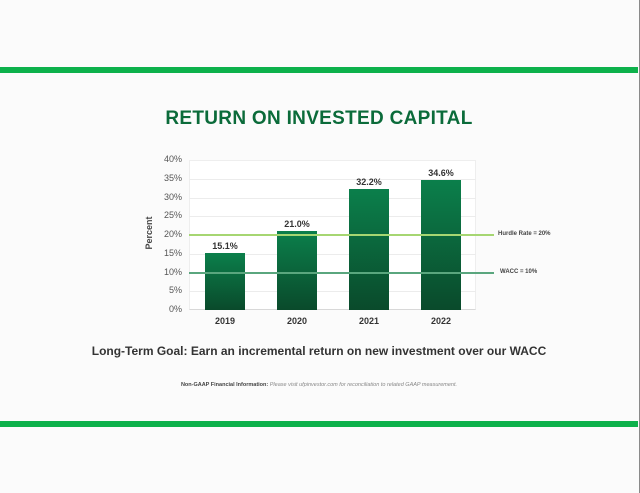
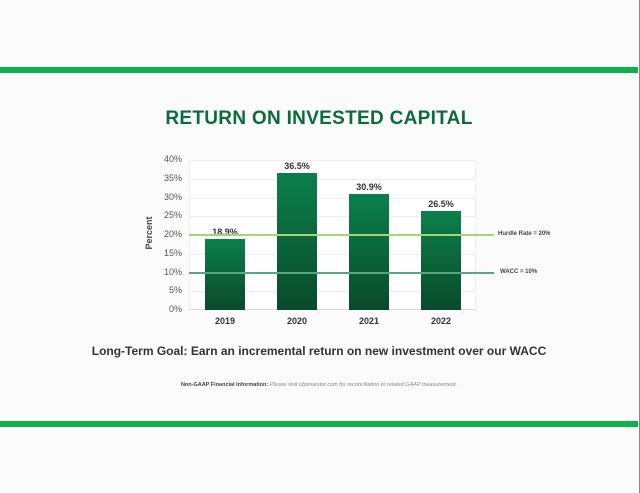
2019: 15.1% -> 18.9%
2020: 21.0% -> 36.5%
2021: 32.2% -> 30.9%
2022: 34.6% -> 26.5%
